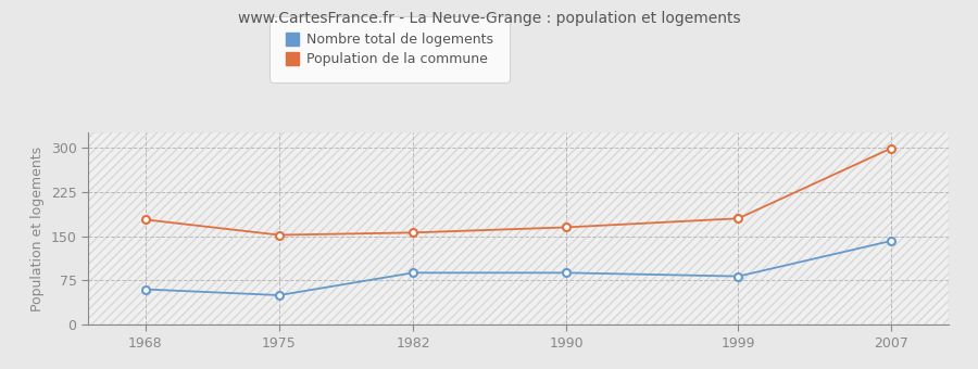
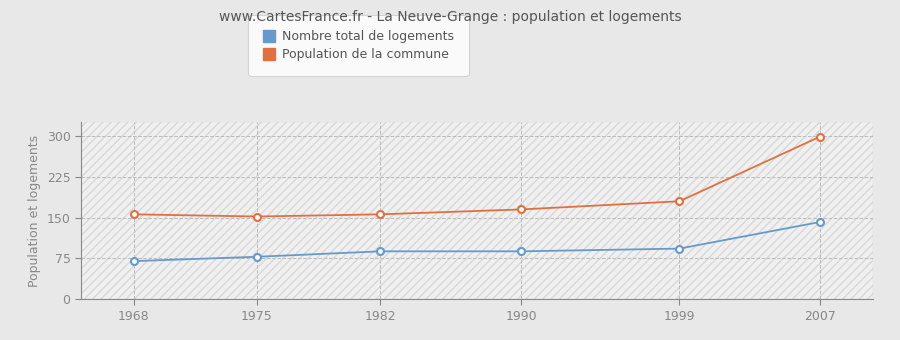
Nombre total de logements/1968: 60 -> 70
Population de la commune/1968: 178 -> 156
Nombre total de logements/1975: 50 -> 78
Nombre total de logements/1999: 82 -> 93
